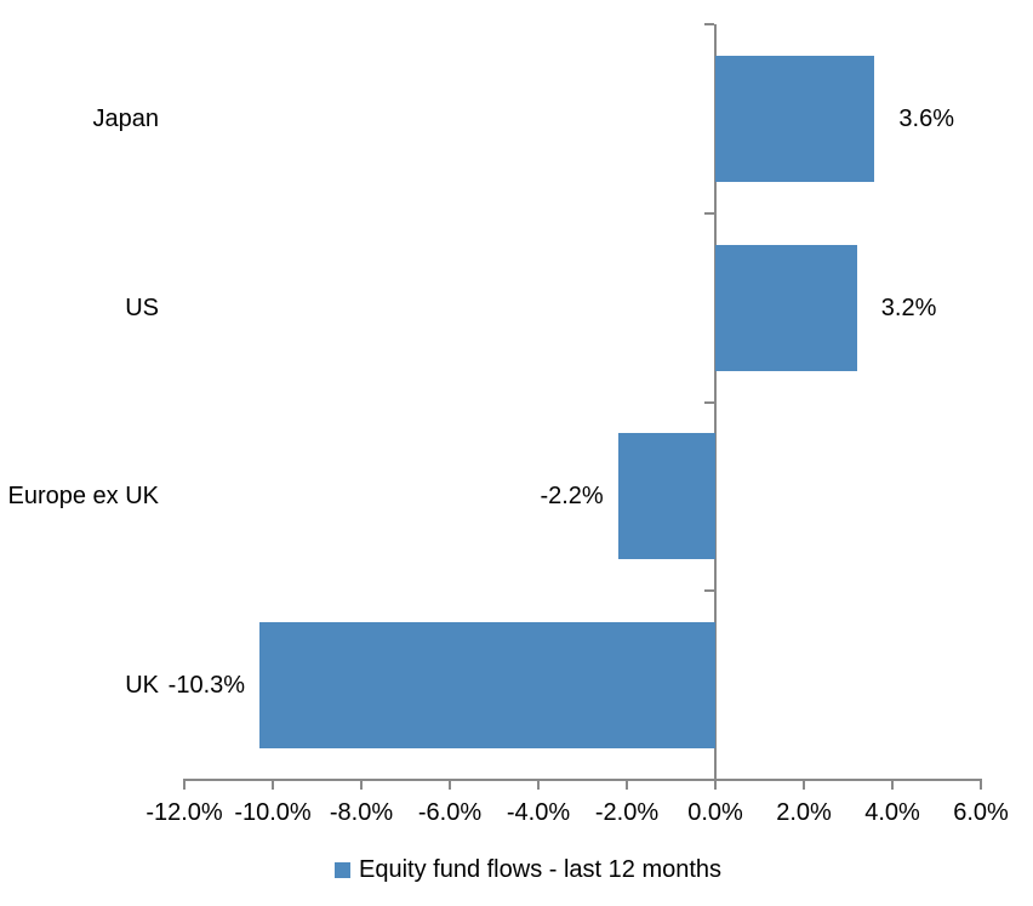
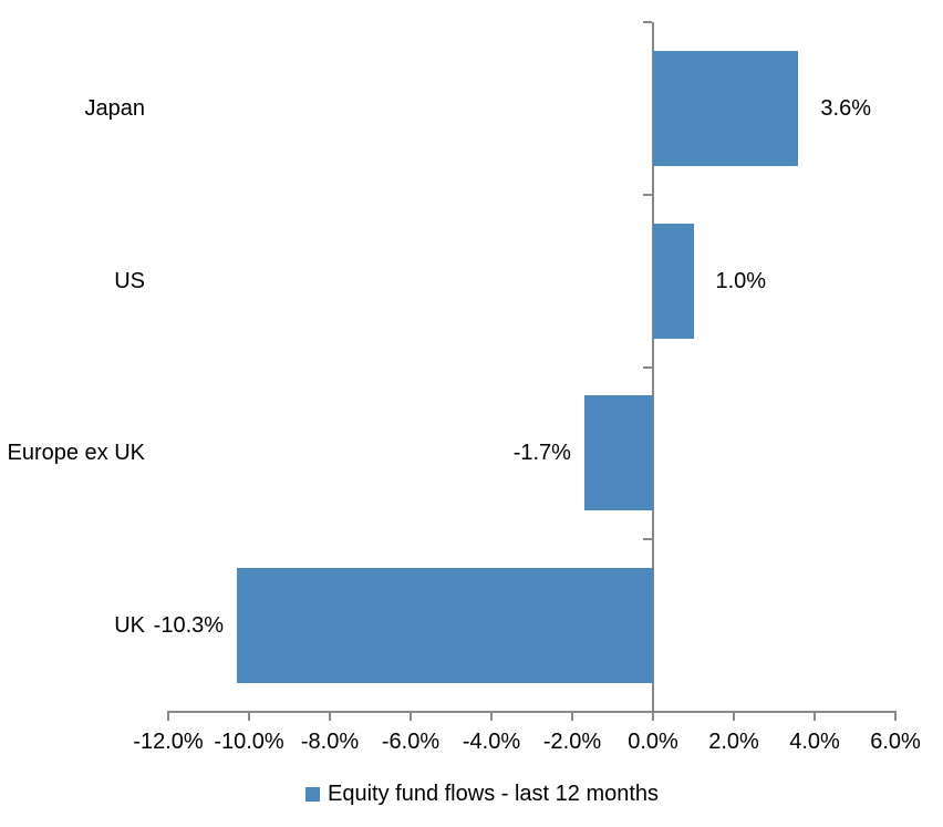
US: 3.2% -> 1.0%
Europe ex UK: -2.2% -> -1.7%
